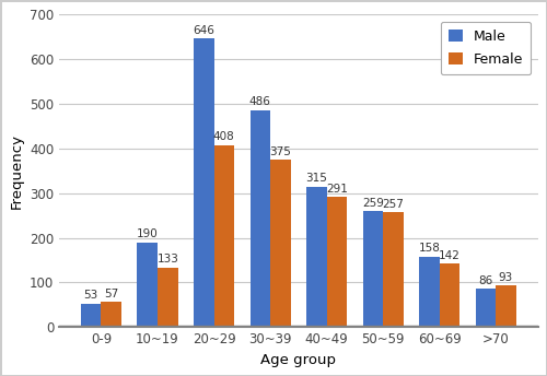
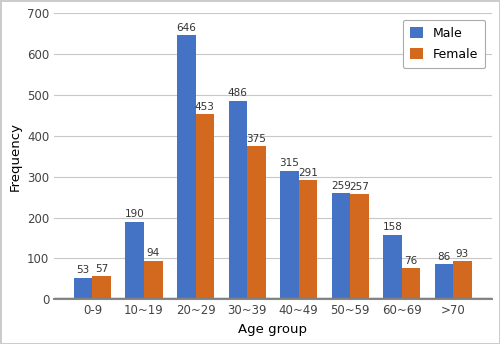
Female/10~19: 133 -> 94
Female/20~29: 408 -> 453
Female/60~69: 142 -> 76
